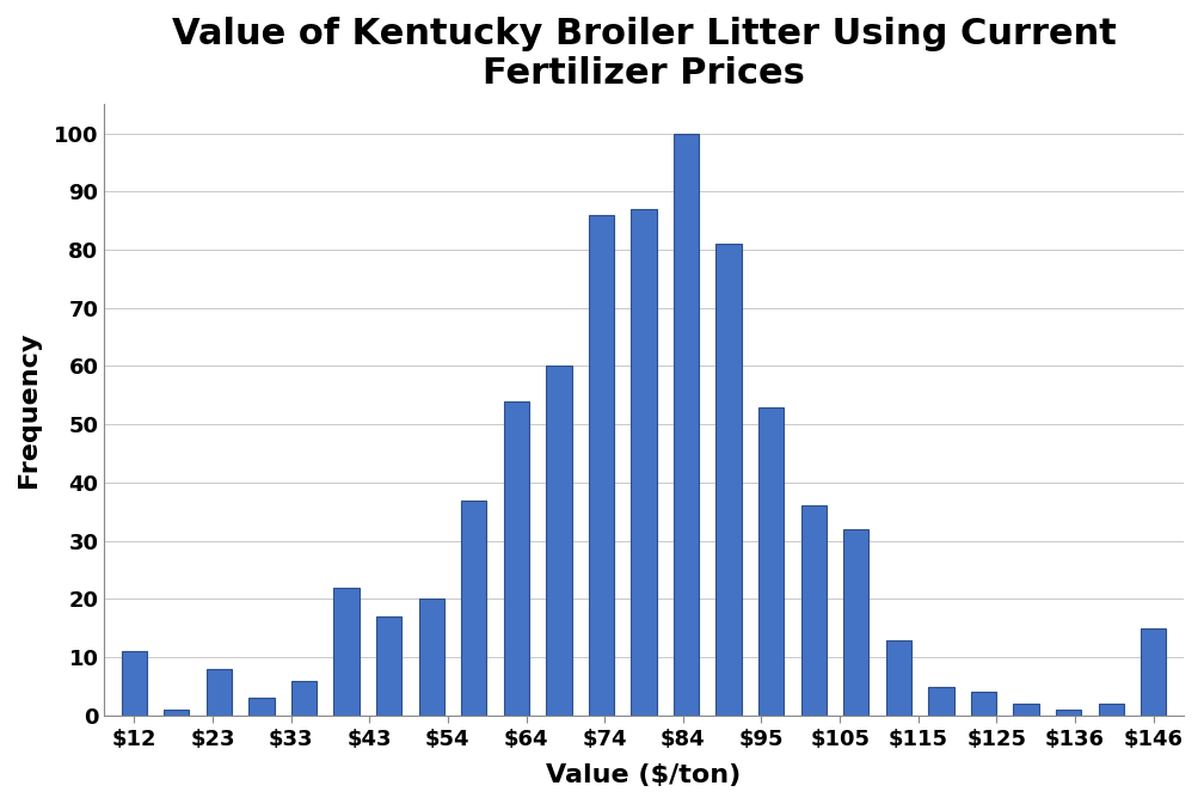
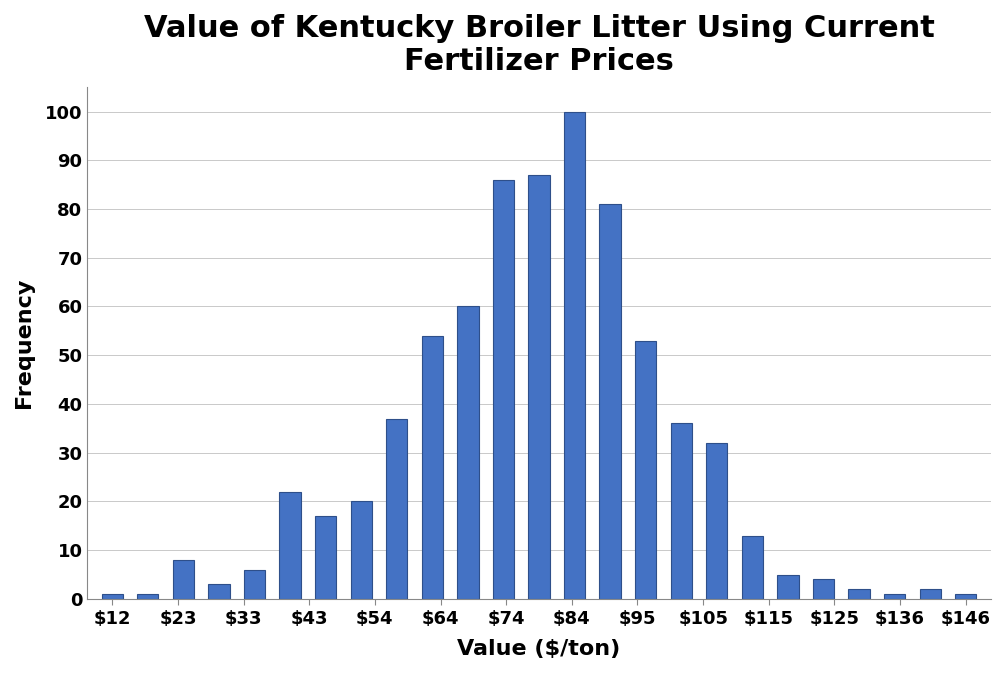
$12: 11 -> 1
$146: 15 -> 1
